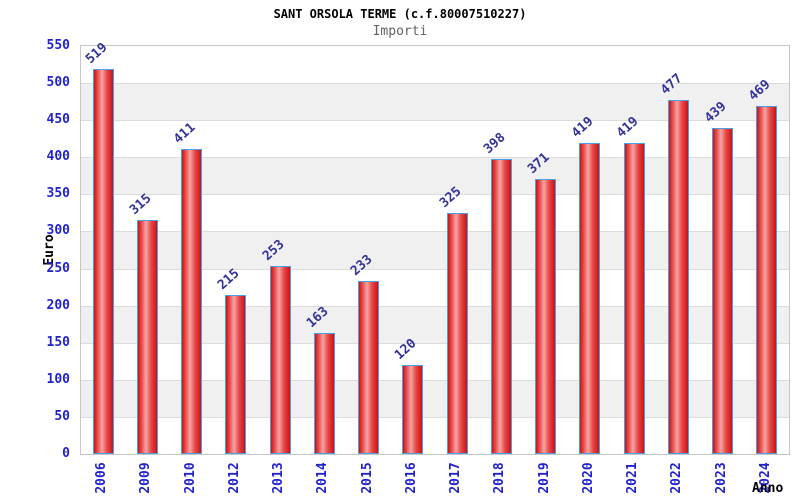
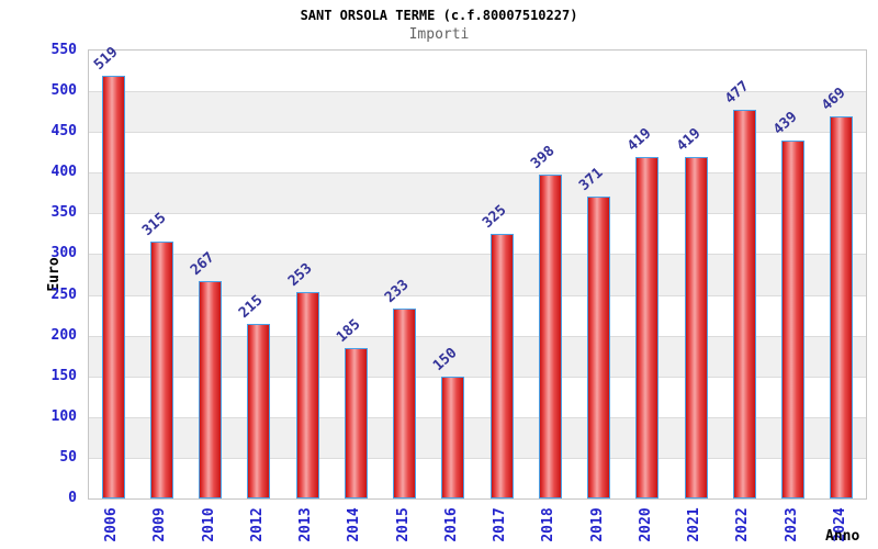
2010: 411 -> 267
2014: 163 -> 185
2016: 120 -> 150
